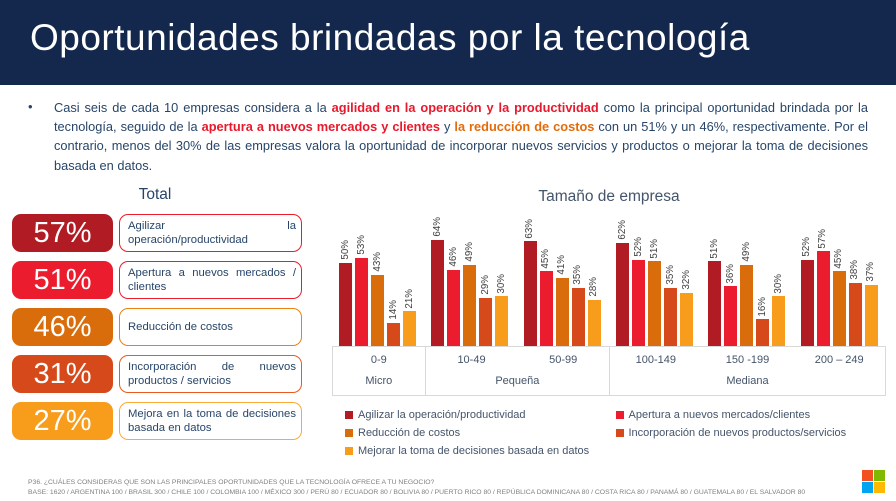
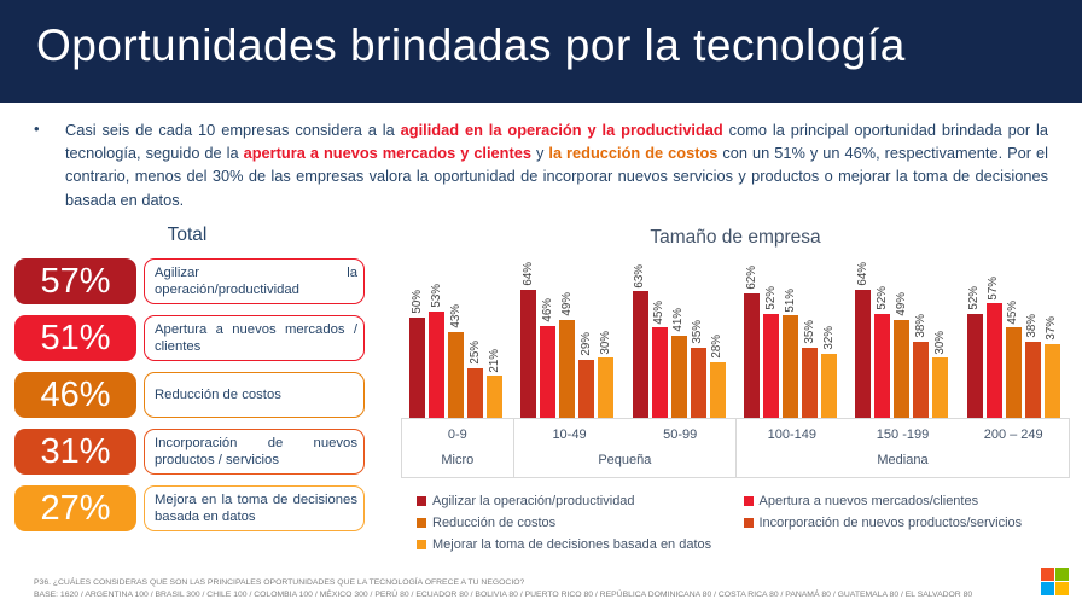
Incorporación de nuevos productos/servicios/0-9: 14% -> 25%
Agilizar la operación/productividad/150 -199: 51% -> 64%
Apertura a nuevos mercados/clientes/150 -199: 36% -> 52%
Incorporación de nuevos productos/servicios/150 -199: 16% -> 38%
